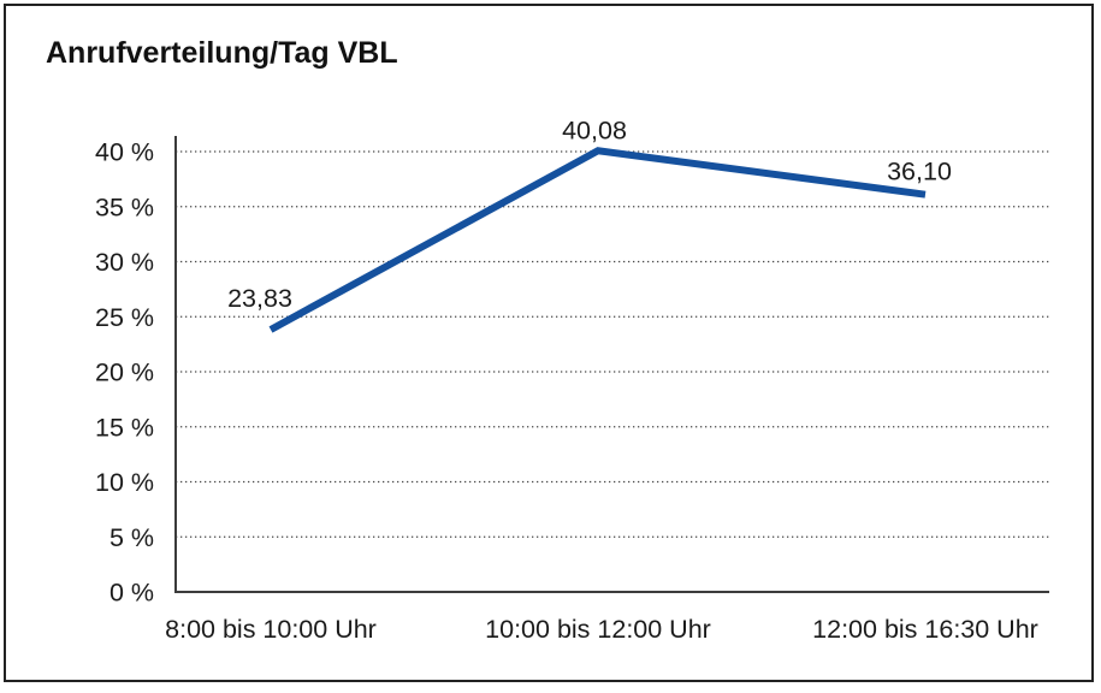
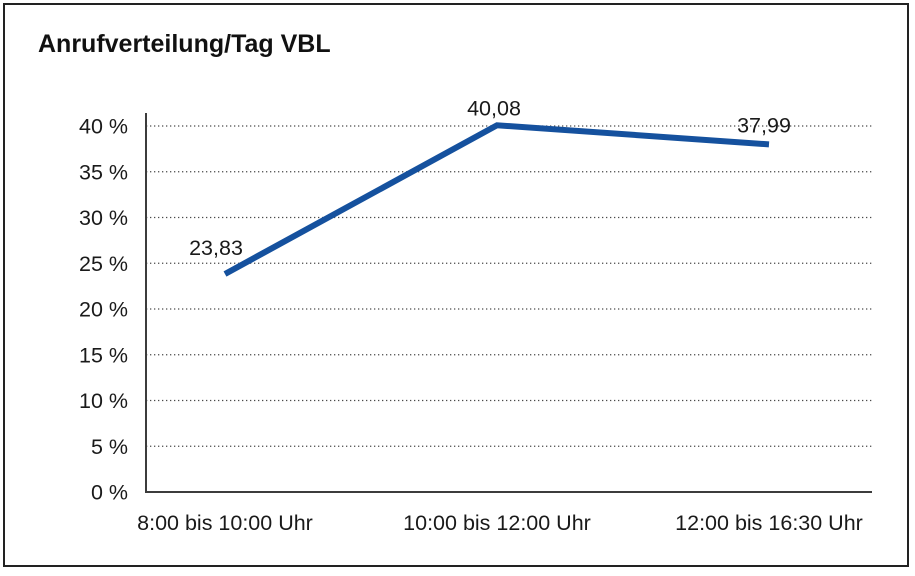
12:00 bis 16:30 Uhr: 36,10 -> 37,99
